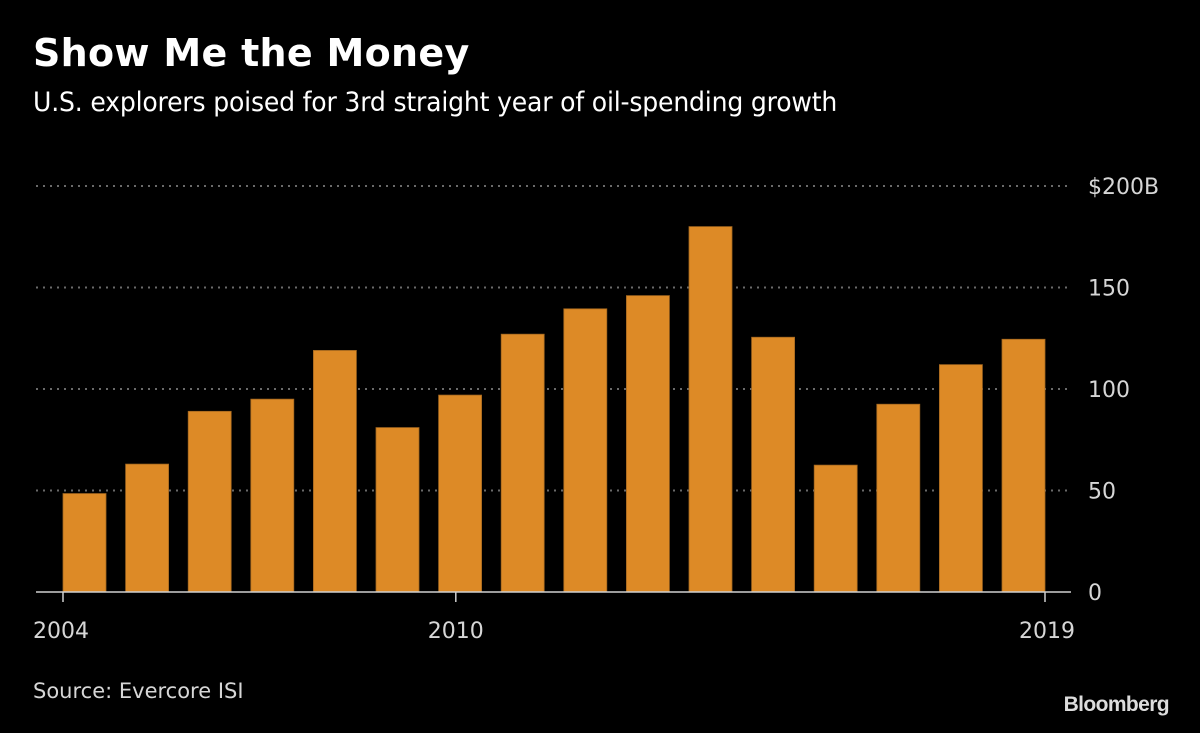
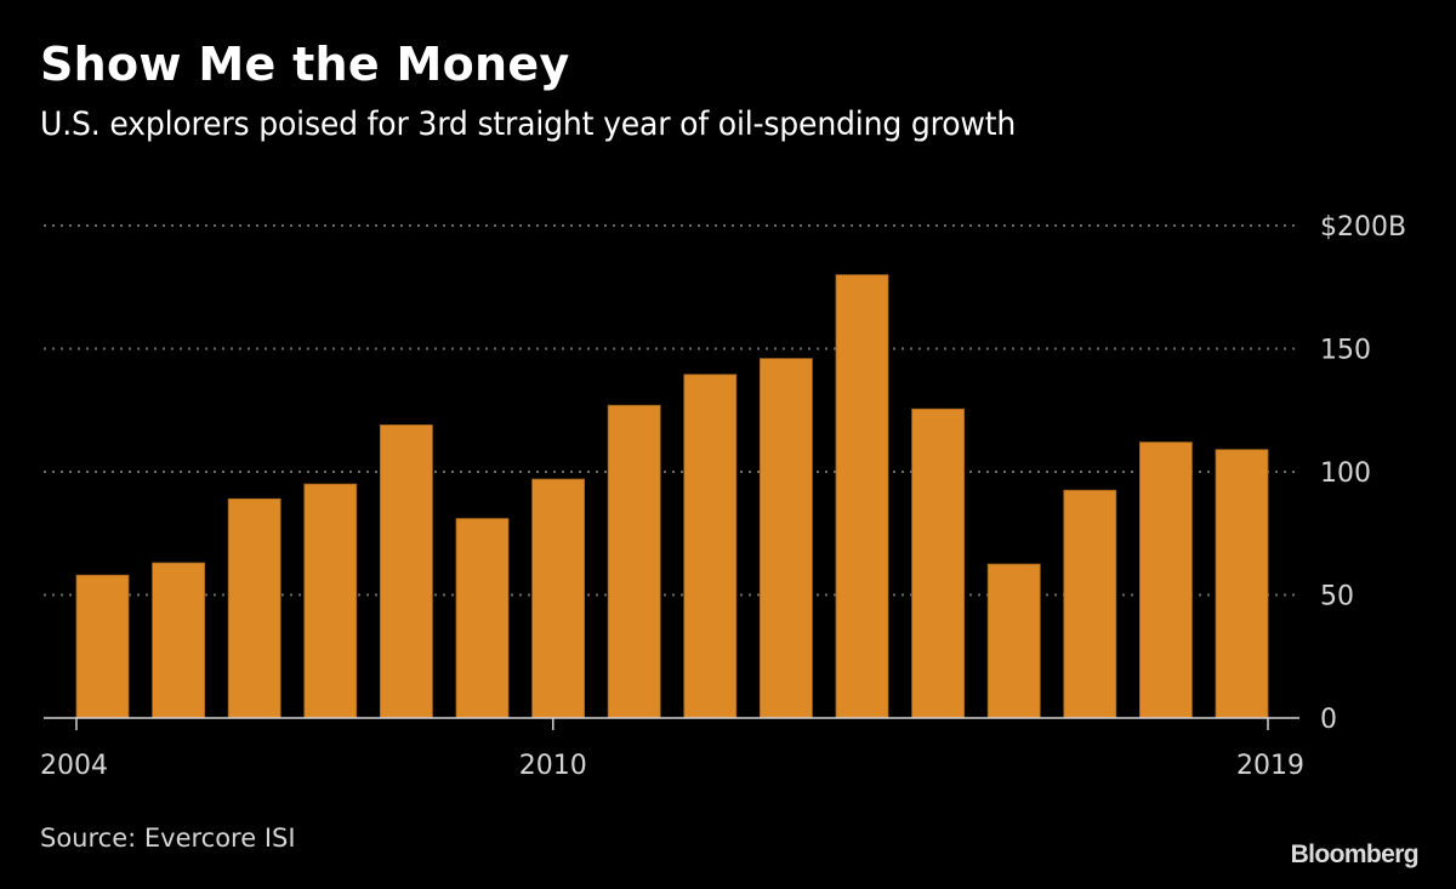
2004: $48B -> $58B
2019: $124B -> $109B
